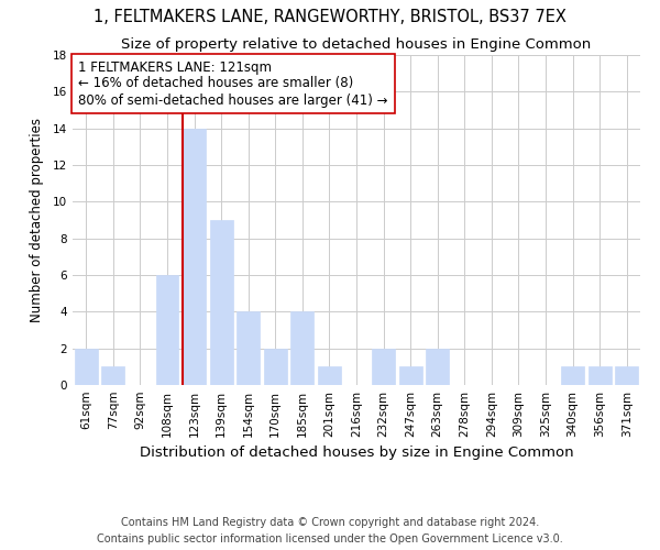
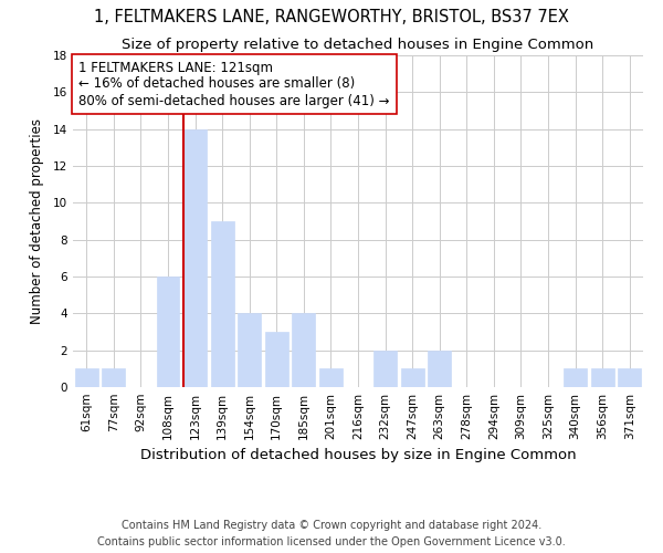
61sqm: 2 -> 1
170sqm: 2 -> 3
